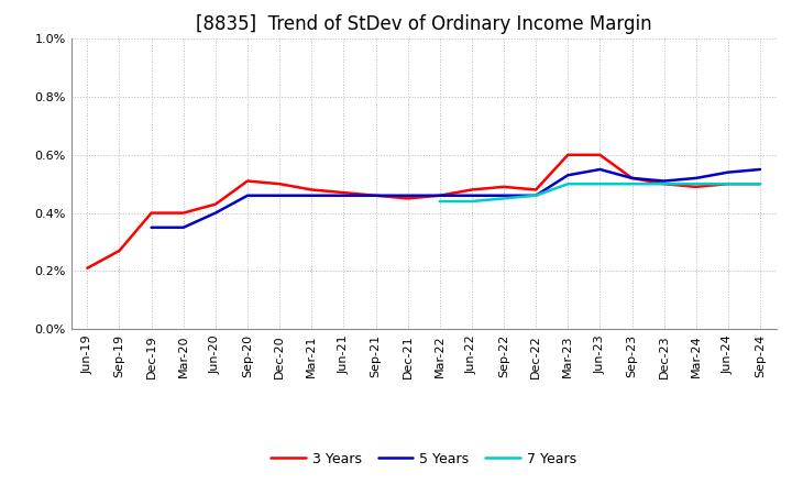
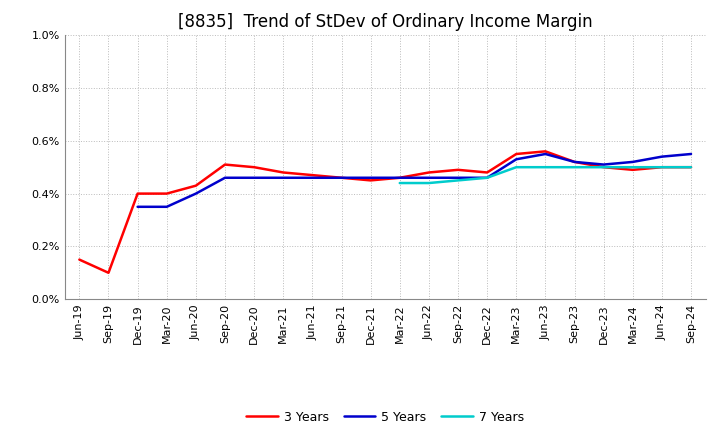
3 Years/Jun-19: 0.21% -> 0.15%
3 Years/Sep-19: 0.27% -> 0.10%
3 Years/Mar-23: 0.60% -> 0.55%
3 Years/Jun-23: 0.60% -> 0.56%
